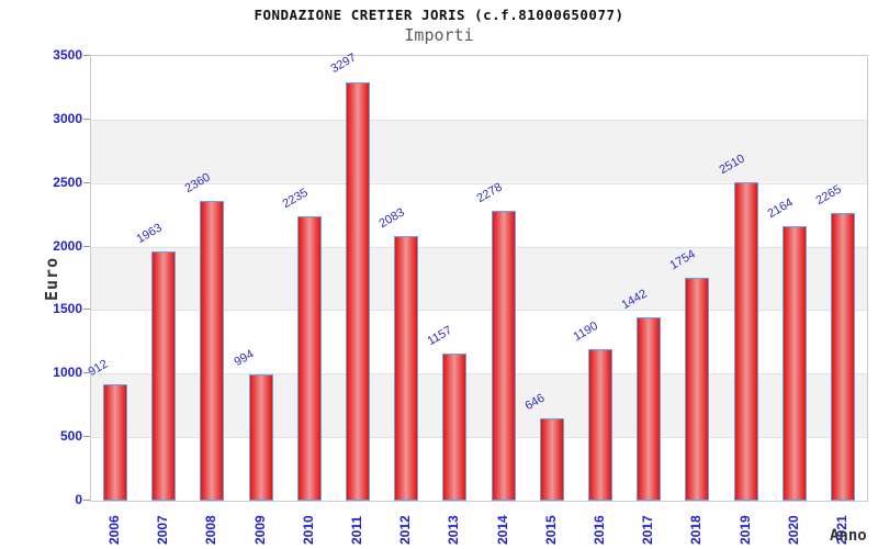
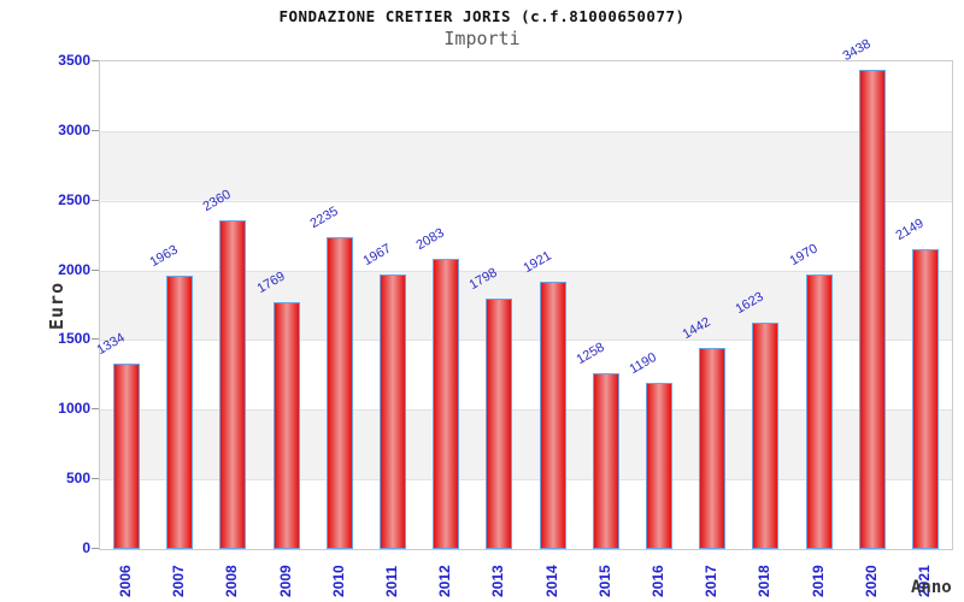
2006: 912 -> 1334
2009: 994 -> 1769
2011: 3297 -> 1967
2013: 1157 -> 1798
2014: 2278 -> 1921
2015: 646 -> 1258
2018: 1754 -> 1623
2019: 2510 -> 1970
2020: 2164 -> 3438
2021: 2265 -> 2149
